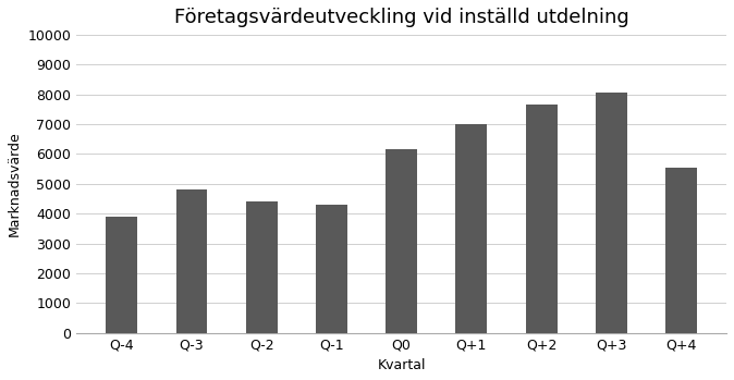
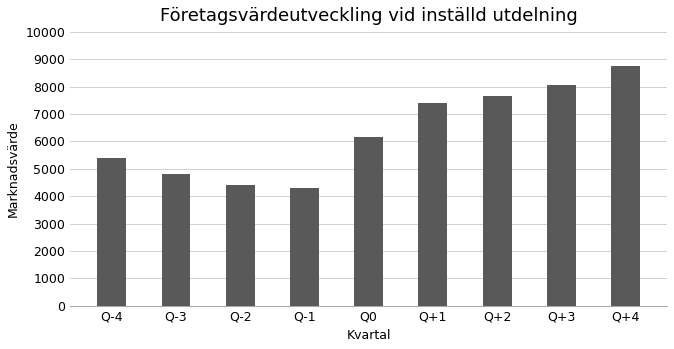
Q-4: 3900 -> 5400
Q+1: 7000 -> 7400
Q+4: 5550 -> 8750
